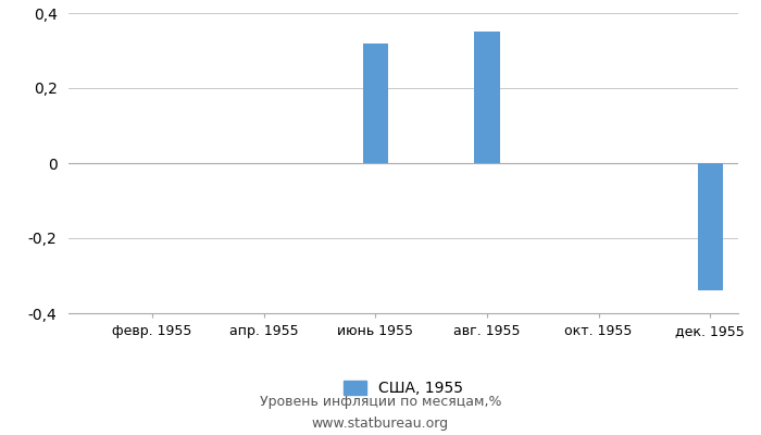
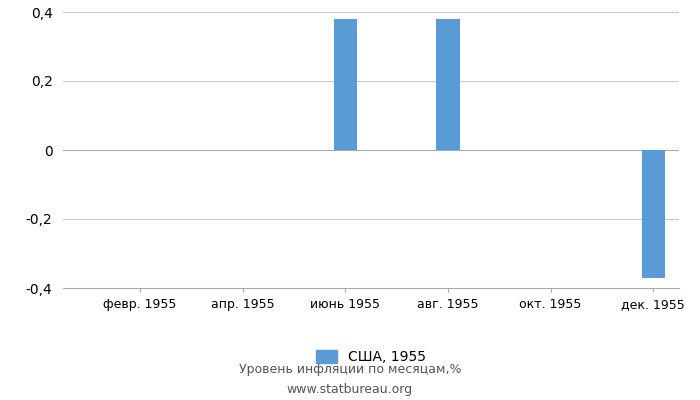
июнь 1955: 0,32 -> 0,38
авг. 1955: 0,35 -> 0,38
дек. 1955: -0,34 -> -0,37
